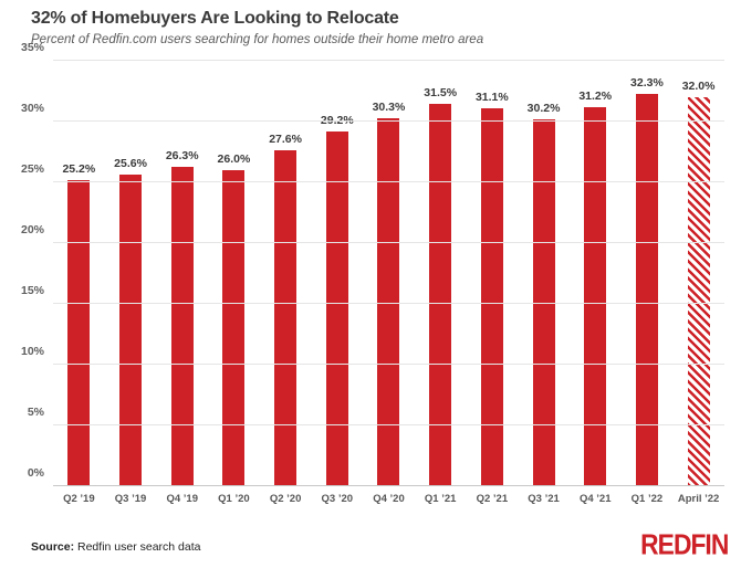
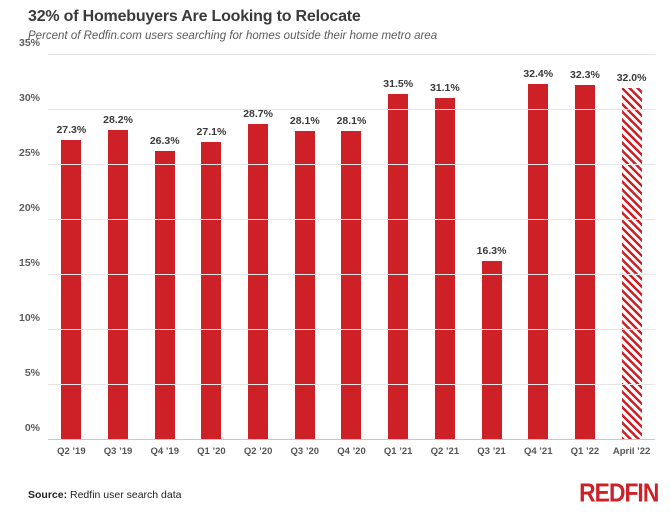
Q2 ’19: 25.2% -> 27.3%
Q3 ’19: 25.6% -> 28.2%
Q1 ’20: 26.0% -> 27.1%
Q2 ’20: 27.6% -> 28.7%
Q3 ’20: 29.2% -> 28.1%
Q4 ’20: 30.3% -> 28.1%
Q3 ’21: 30.2% -> 16.3%
Q4 ’21: 31.2% -> 32.4%
